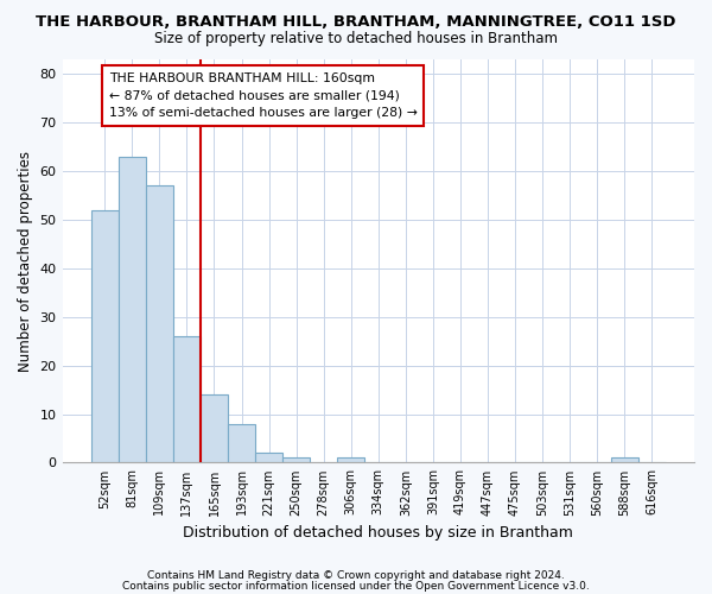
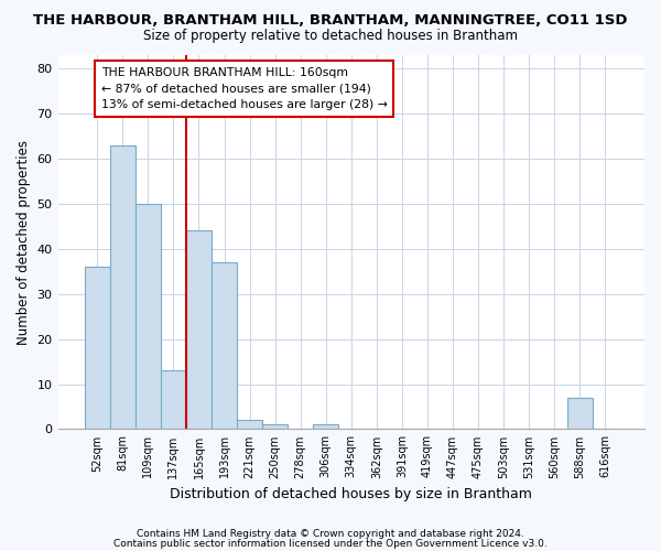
52sqm: 52 -> 36
109sqm: 57 -> 50
137sqm: 26 -> 13
165sqm: 14 -> 44
193sqm: 8 -> 37
588sqm: 1 -> 7
